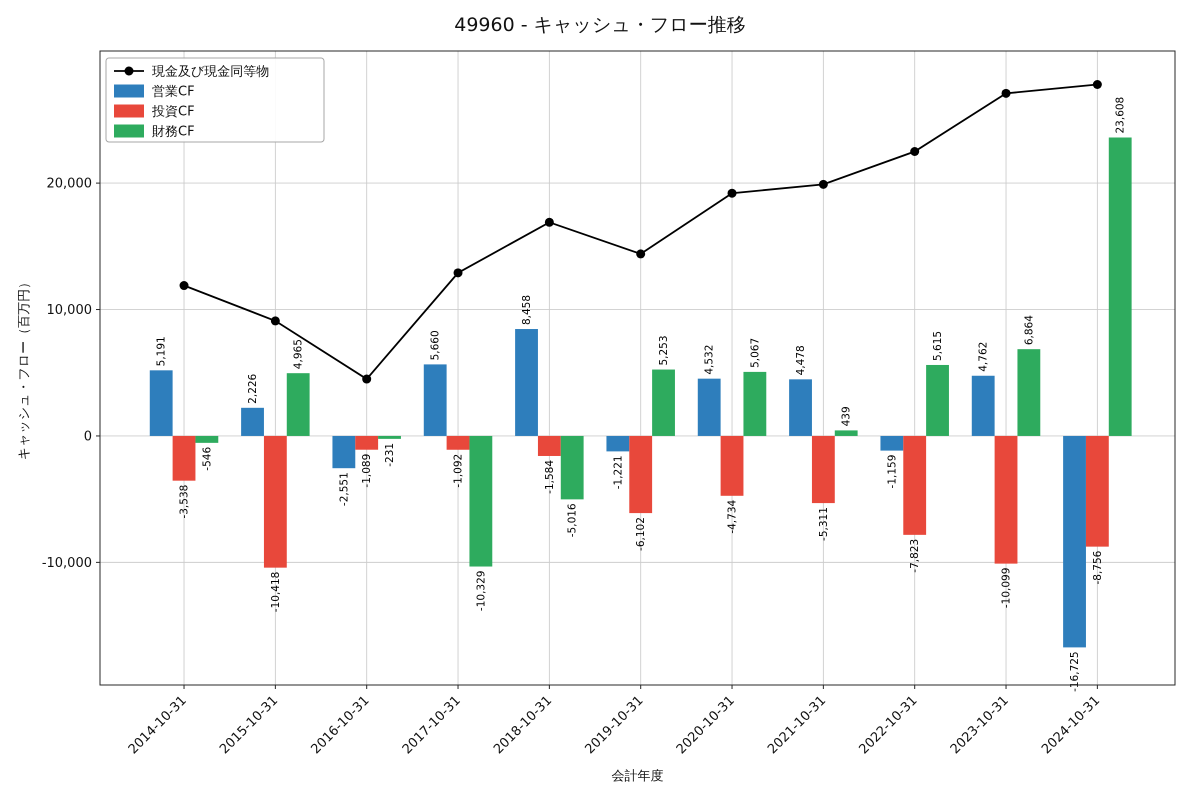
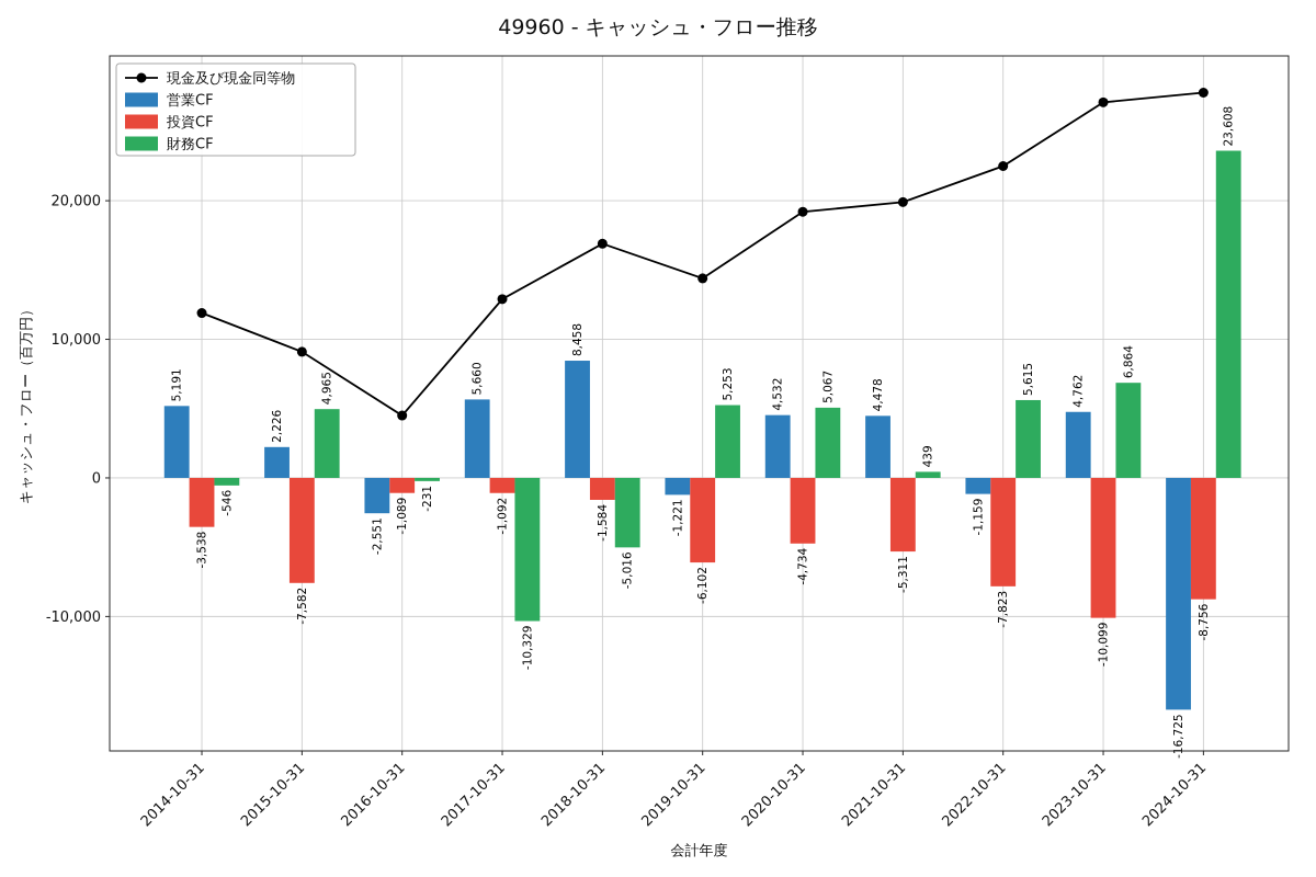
投資CF/2015-10-31: -10,418 -> -7,582
